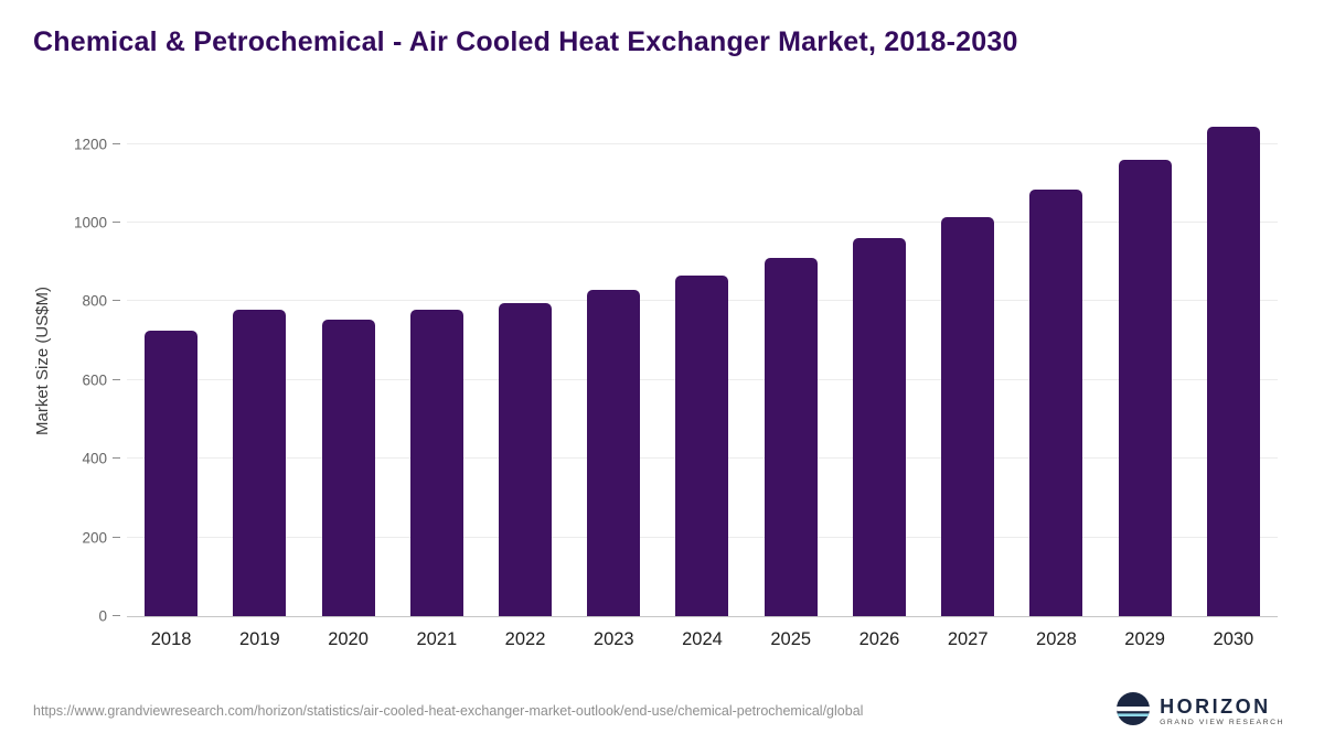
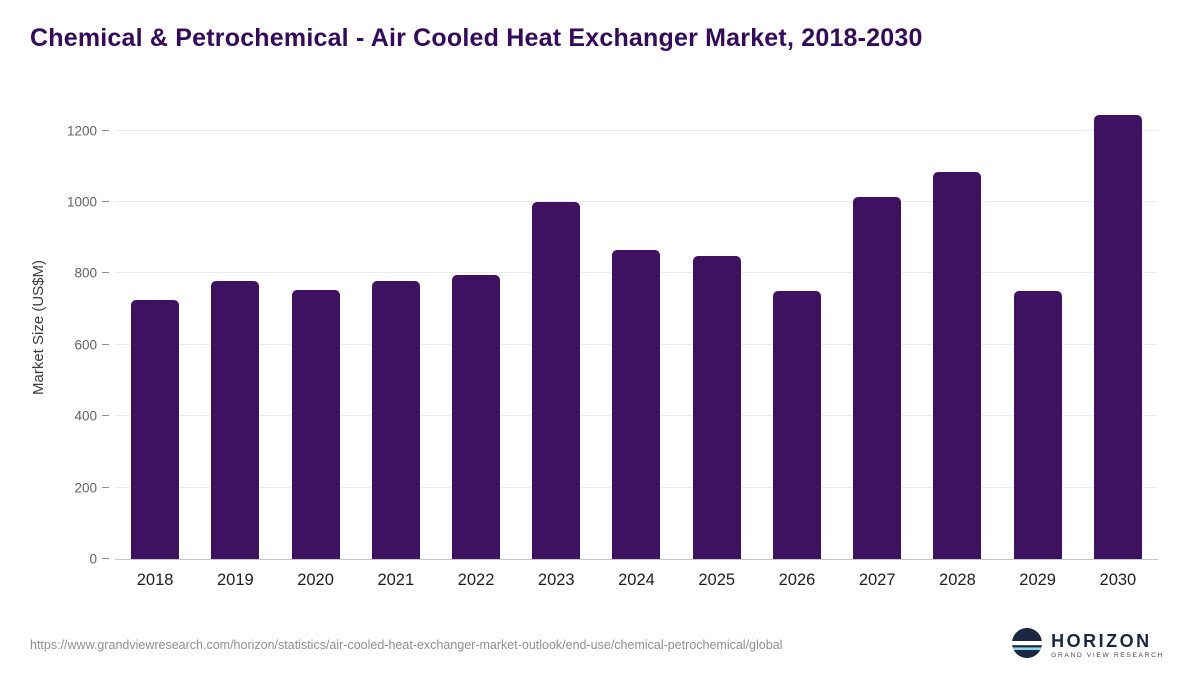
2023: 830 -> 1000
2025: 910 -> 850
2026: 960 -> 750
2029: 1160 -> 750
